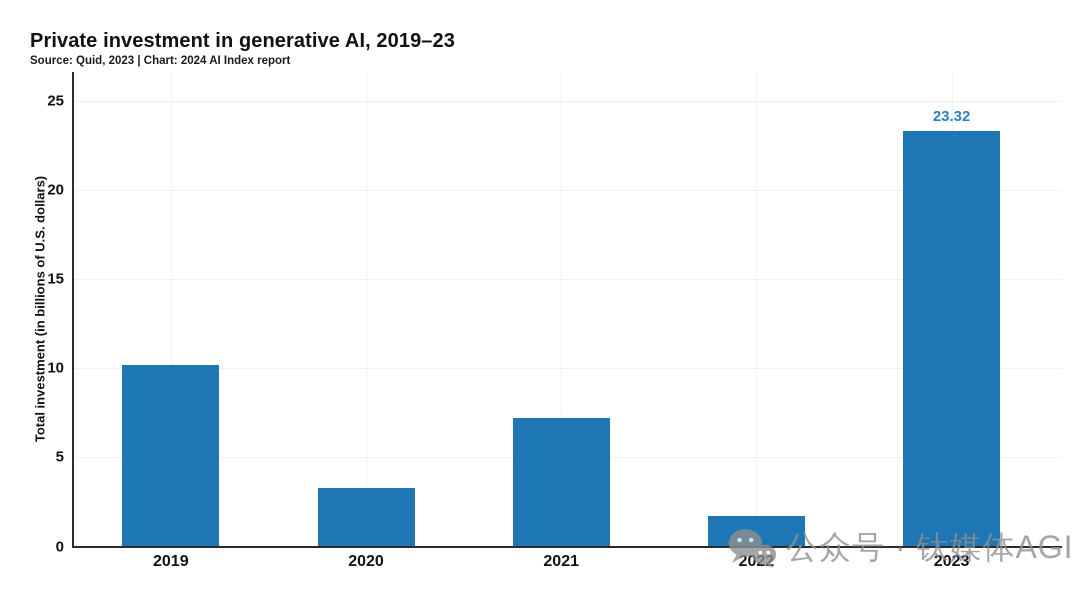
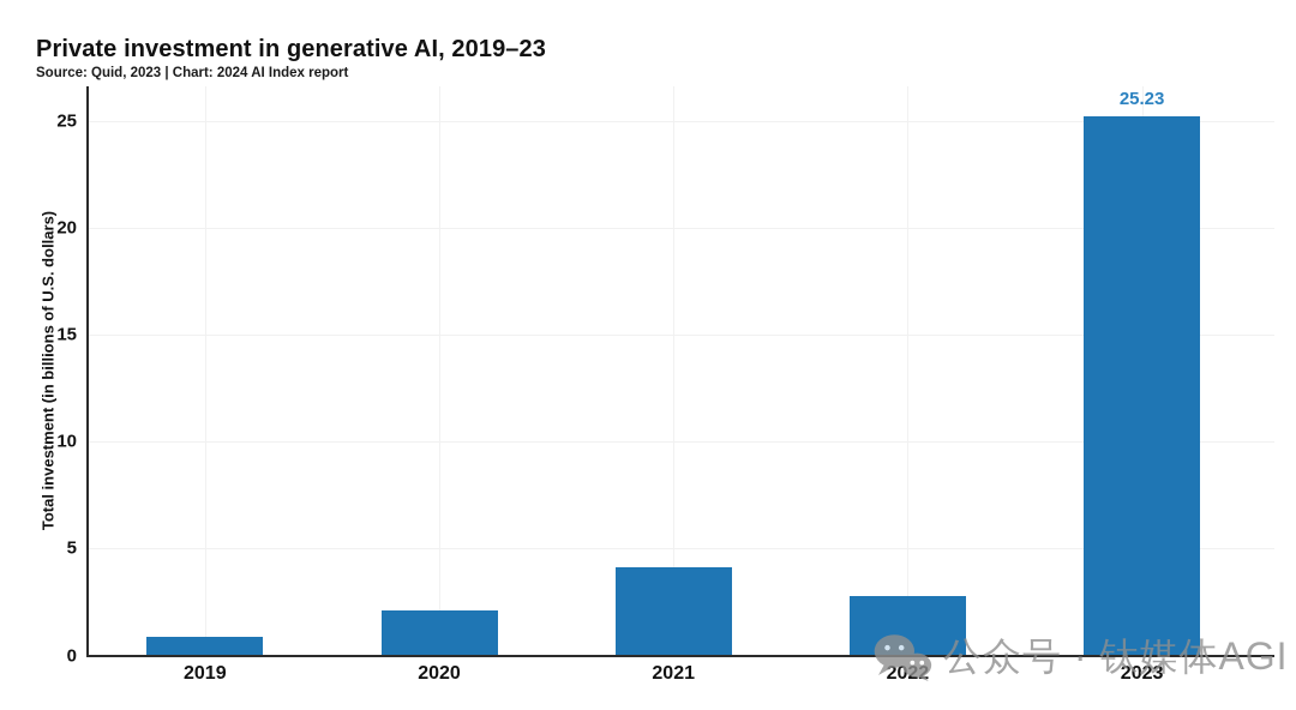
2019: 10.2 -> 0.8
2020: 3.3 -> 2.1
2021: 7.2 -> 4.2
2022: 1.7 -> 2.8
2023: 23.32 -> 25.23
